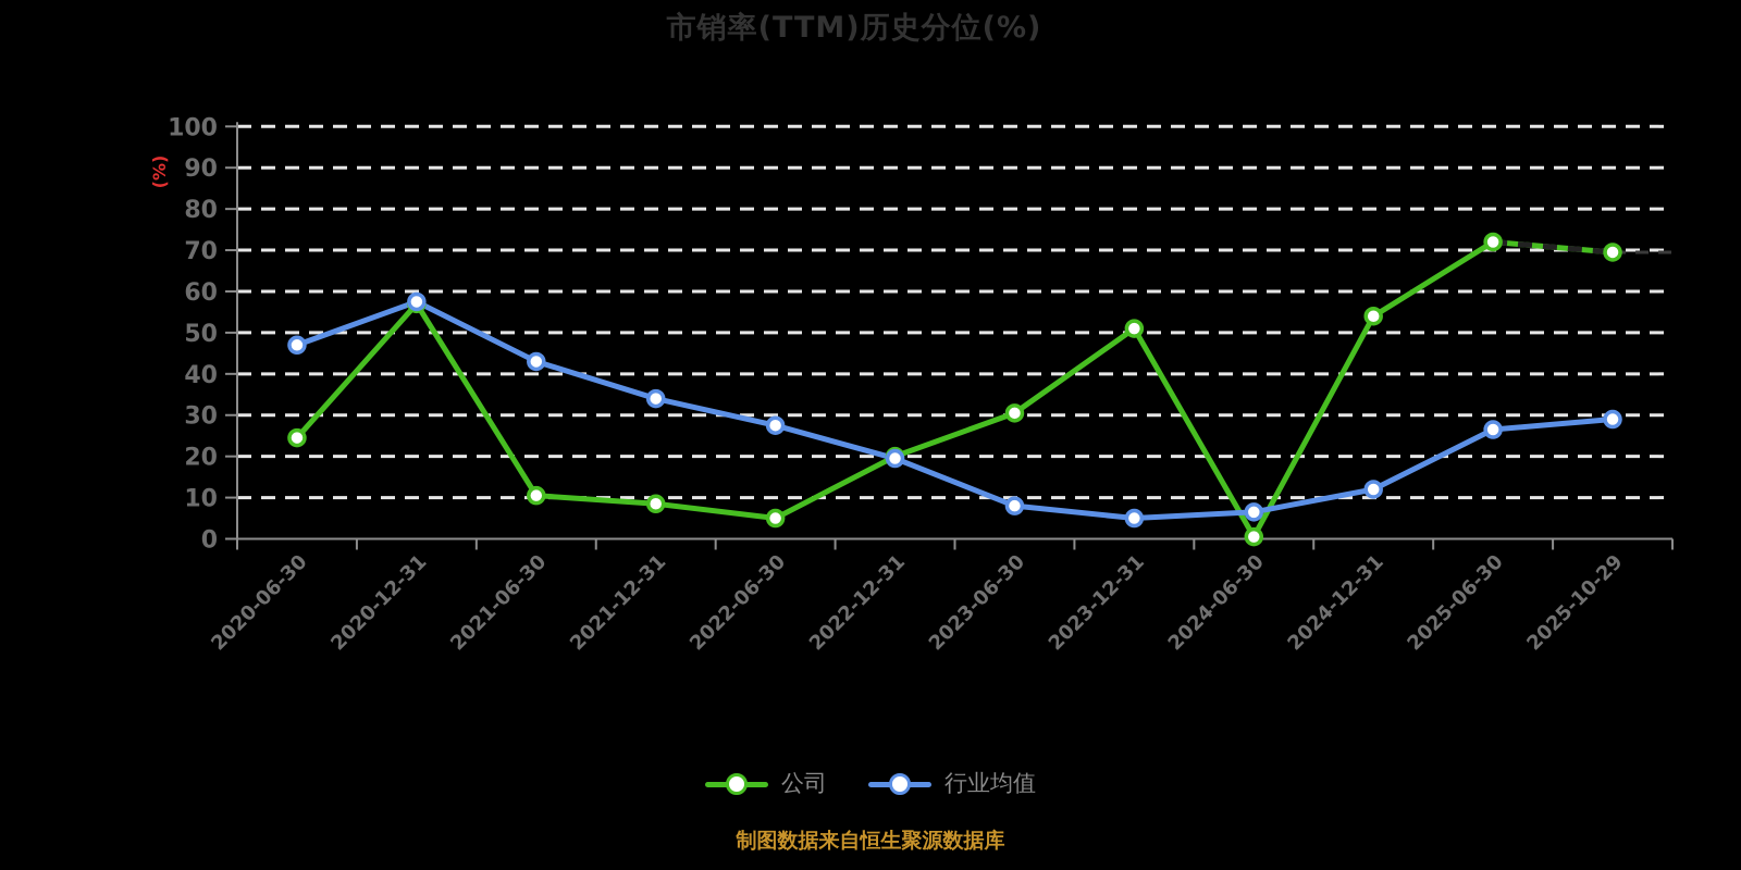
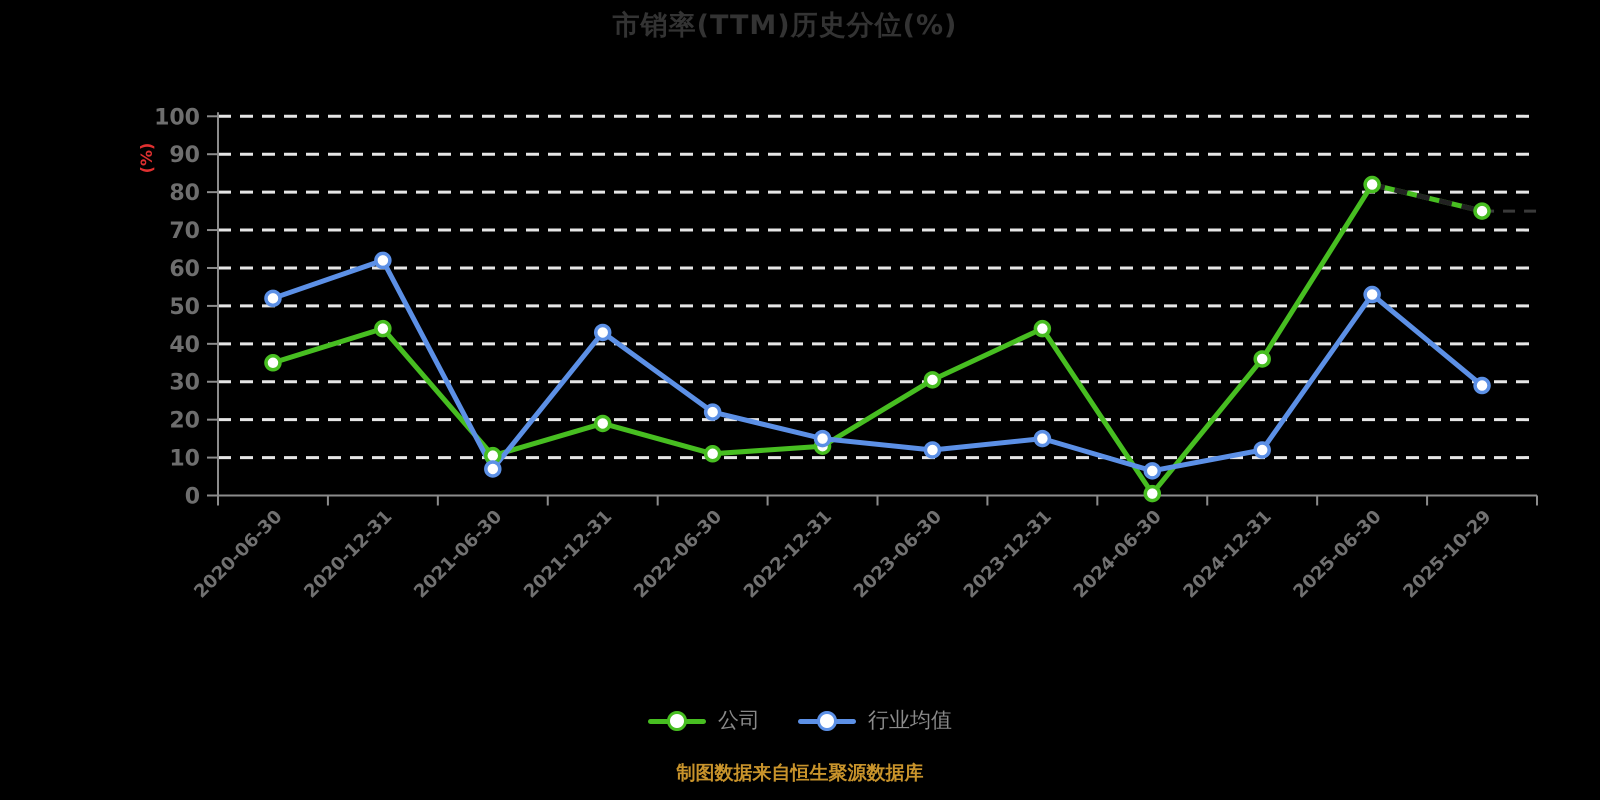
公司/2020-06-30: 24 -> 35
行业均值/2020-06-30: 47 -> 52
公司/2020-12-31: 57 -> 44
行业均值/2020-12-31: 58 -> 62
行业均值/2021-06-30: 43 -> 7
公司/2021-12-31: 8 -> 19
行业均值/2021-12-31: 34 -> 43
公司/2022-06-30: 5 -> 11
行业均值/2022-06-30: 28 -> 22
公司/2022-12-31: 20 -> 13
行业均值/2022-12-31: 20 -> 15
行业均值/2023-06-30: 8 -> 12
公司/2023-12-31: 51 -> 44
行业均值/2023-12-31: 5 -> 15
公司/2024-12-31: 54 -> 36
公司/2025-06-30: 72 -> 82
行业均值/2025-06-30: 26 -> 53
公司/2025-10-29: 70 -> 75
